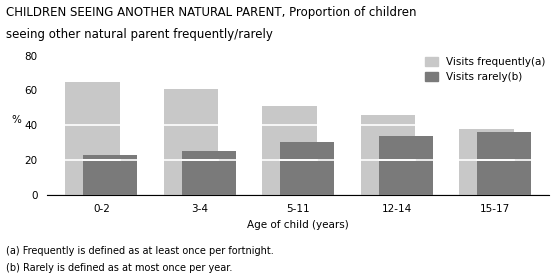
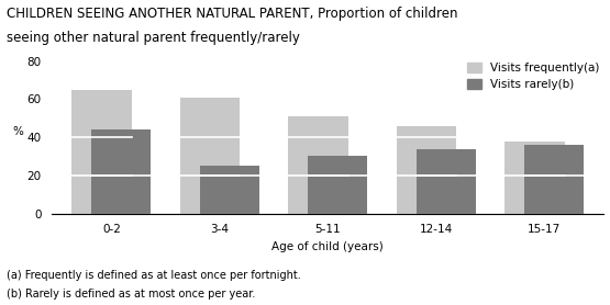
Visits rarely(b)/0-2: 23 -> 44
